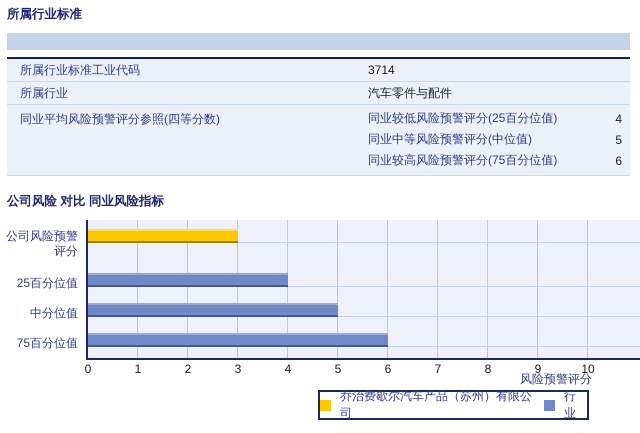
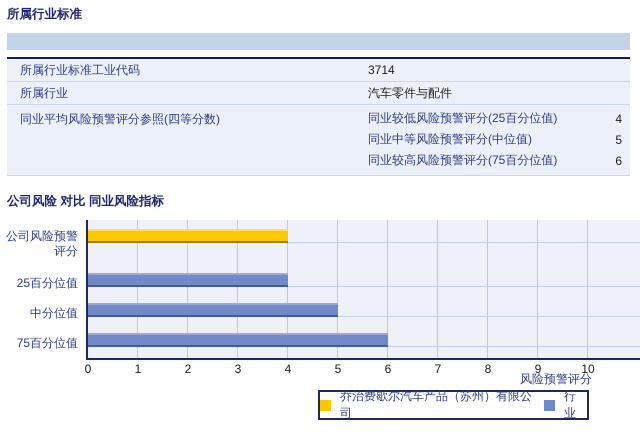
公司风险预警评分: 3 -> 4
